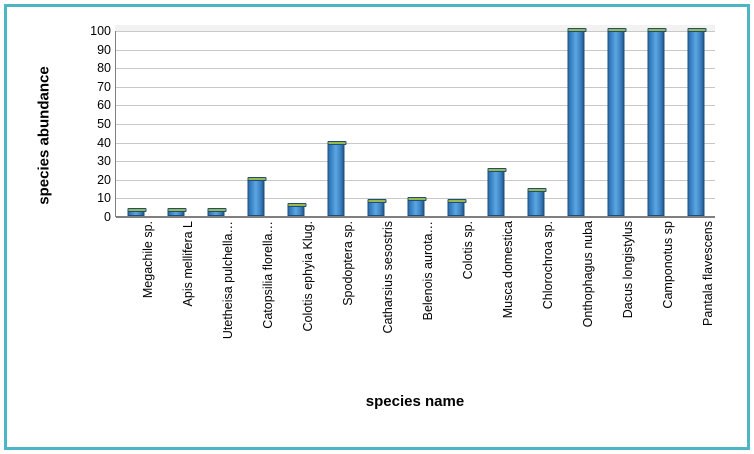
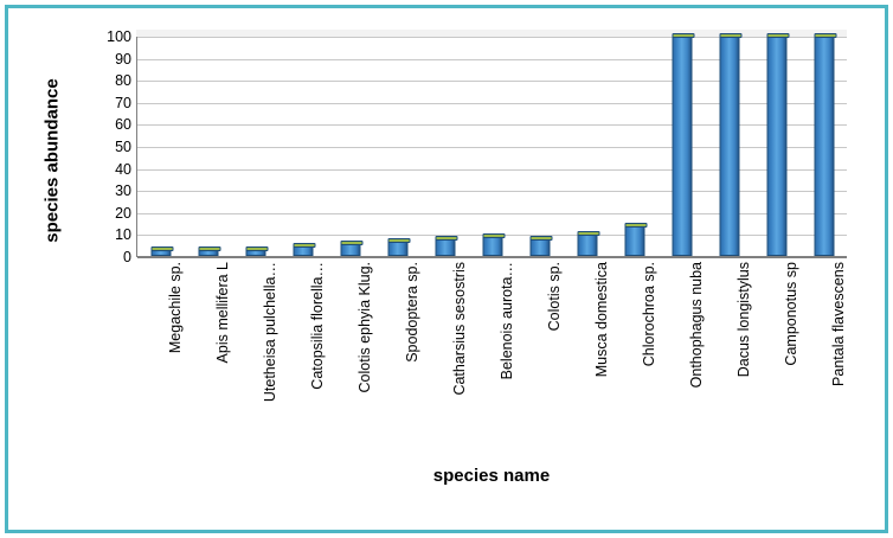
Catopsilia florella…: 20 -> 5
Spodoptera sp.: 39 -> 7
Musca domestica: 25 -> 10
